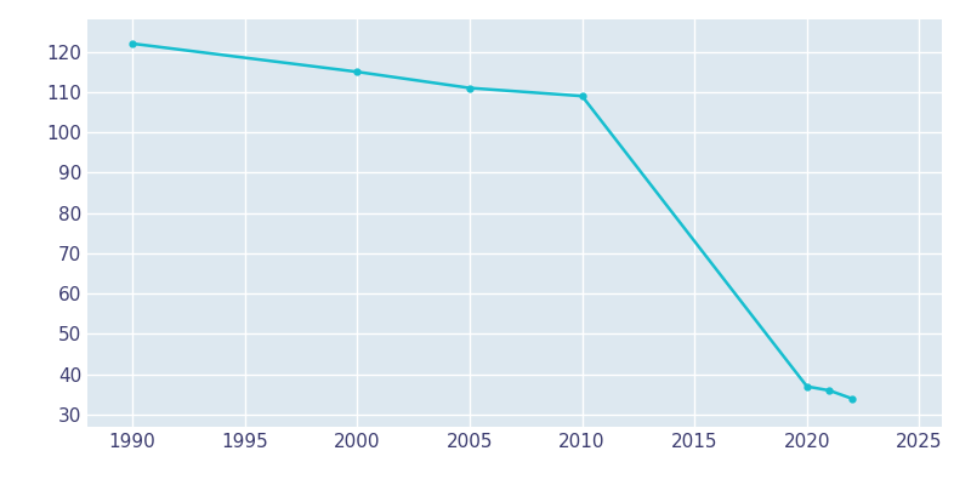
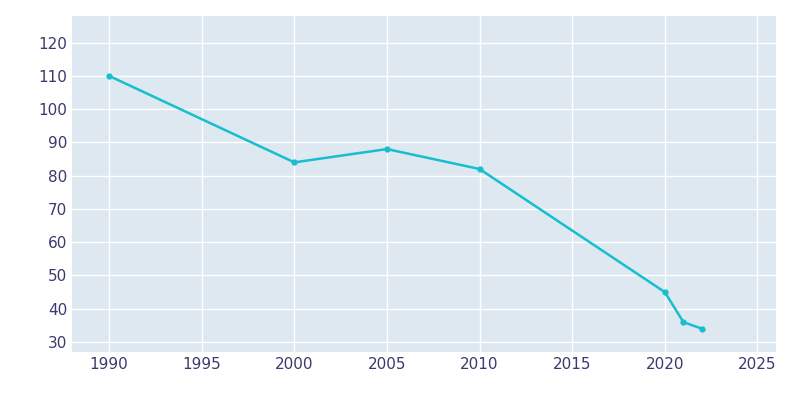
1990: 122 -> 110
2000: 115 -> 84
2005: 111 -> 88
2010: 109 -> 82
2020: 37 -> 45
